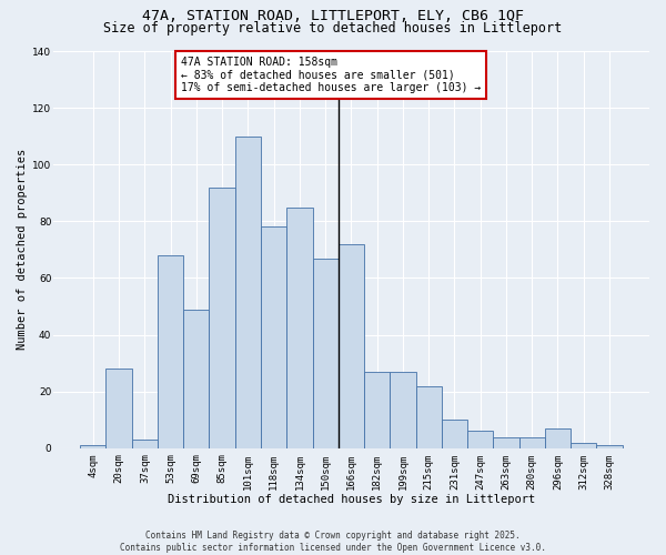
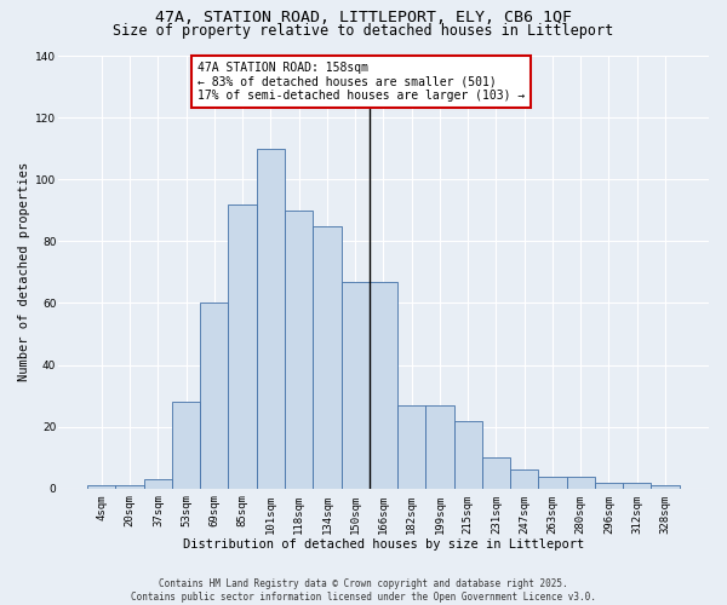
20sqm: 28 -> 1
53sqm: 68 -> 28
69sqm: 49 -> 60
118sqm: 78 -> 90
166sqm: 72 -> 67
296sqm: 7 -> 2
